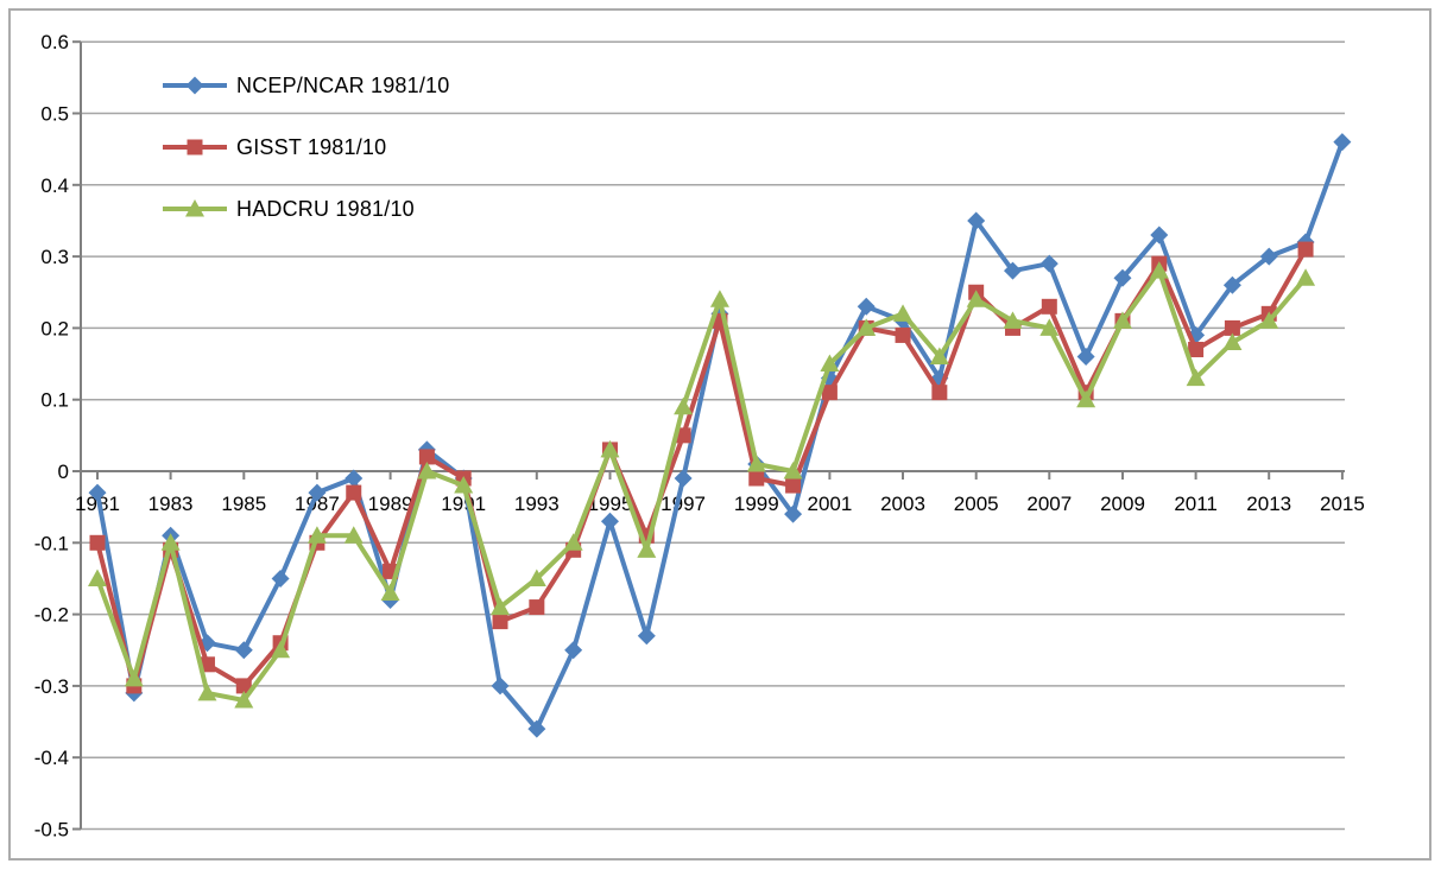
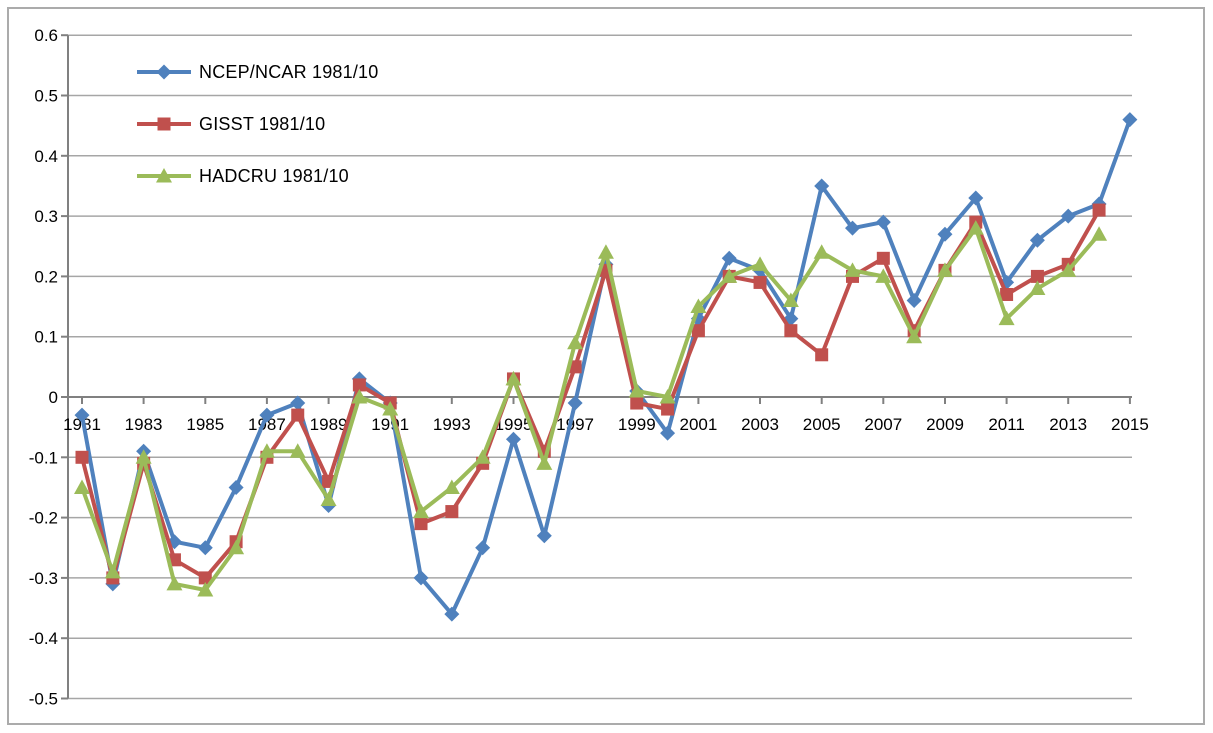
GISST 1981/10/2005: 0.25 -> 0.07
